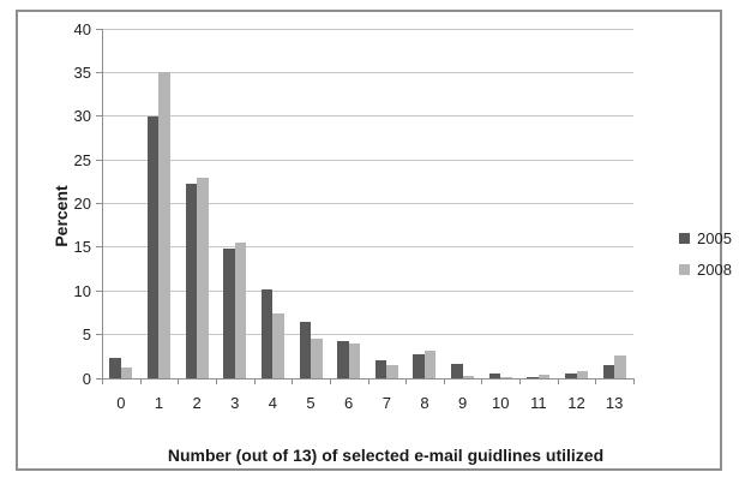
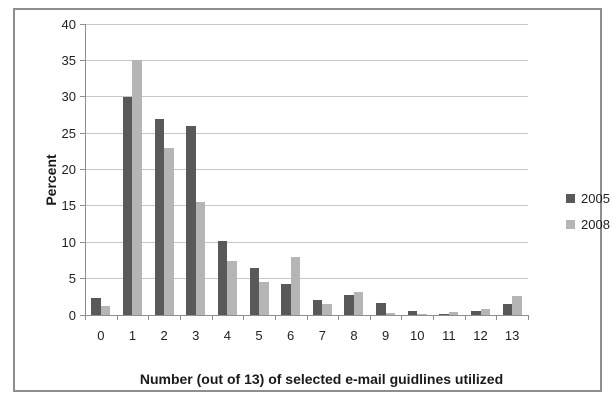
2005/2: 22 -> 27
2005/3: 15 -> 26
2008/6: 4 -> 8
